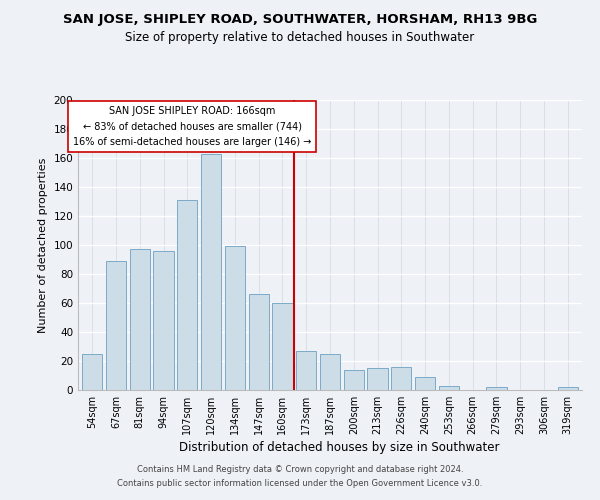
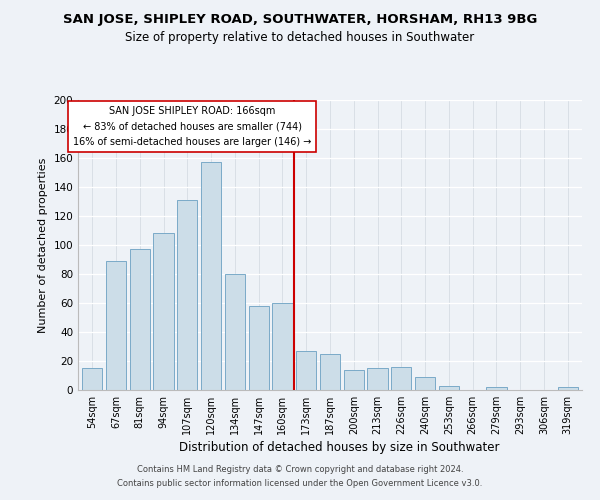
54sqm: 25 -> 15
94sqm: 96 -> 108
120sqm: 163 -> 157
134sqm: 99 -> 80
147sqm: 66 -> 58
